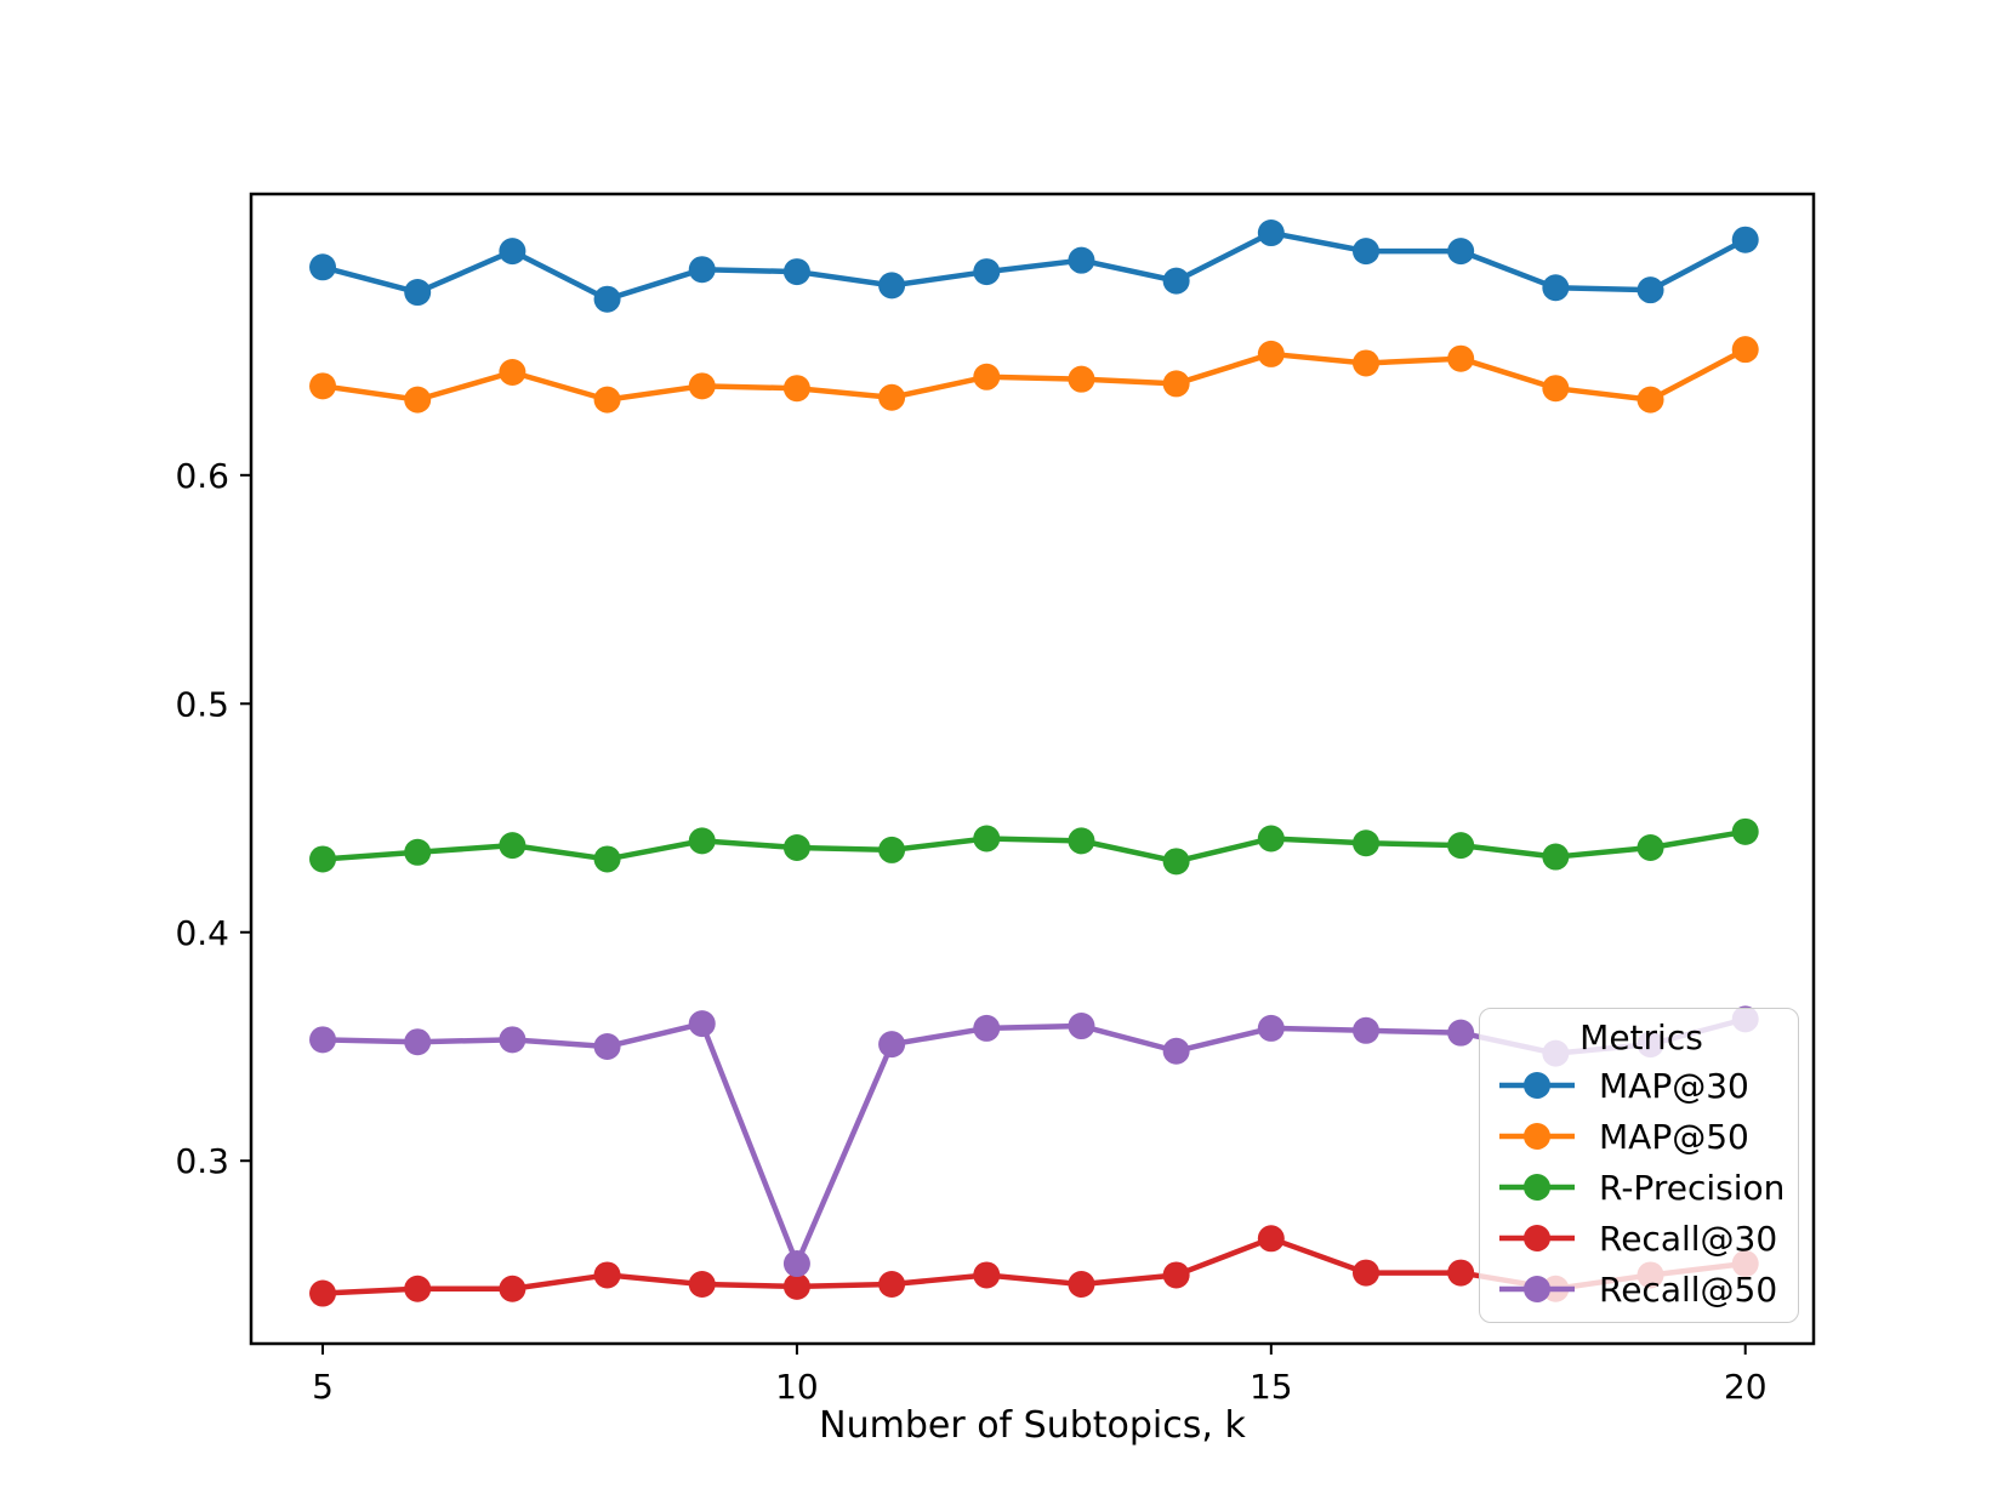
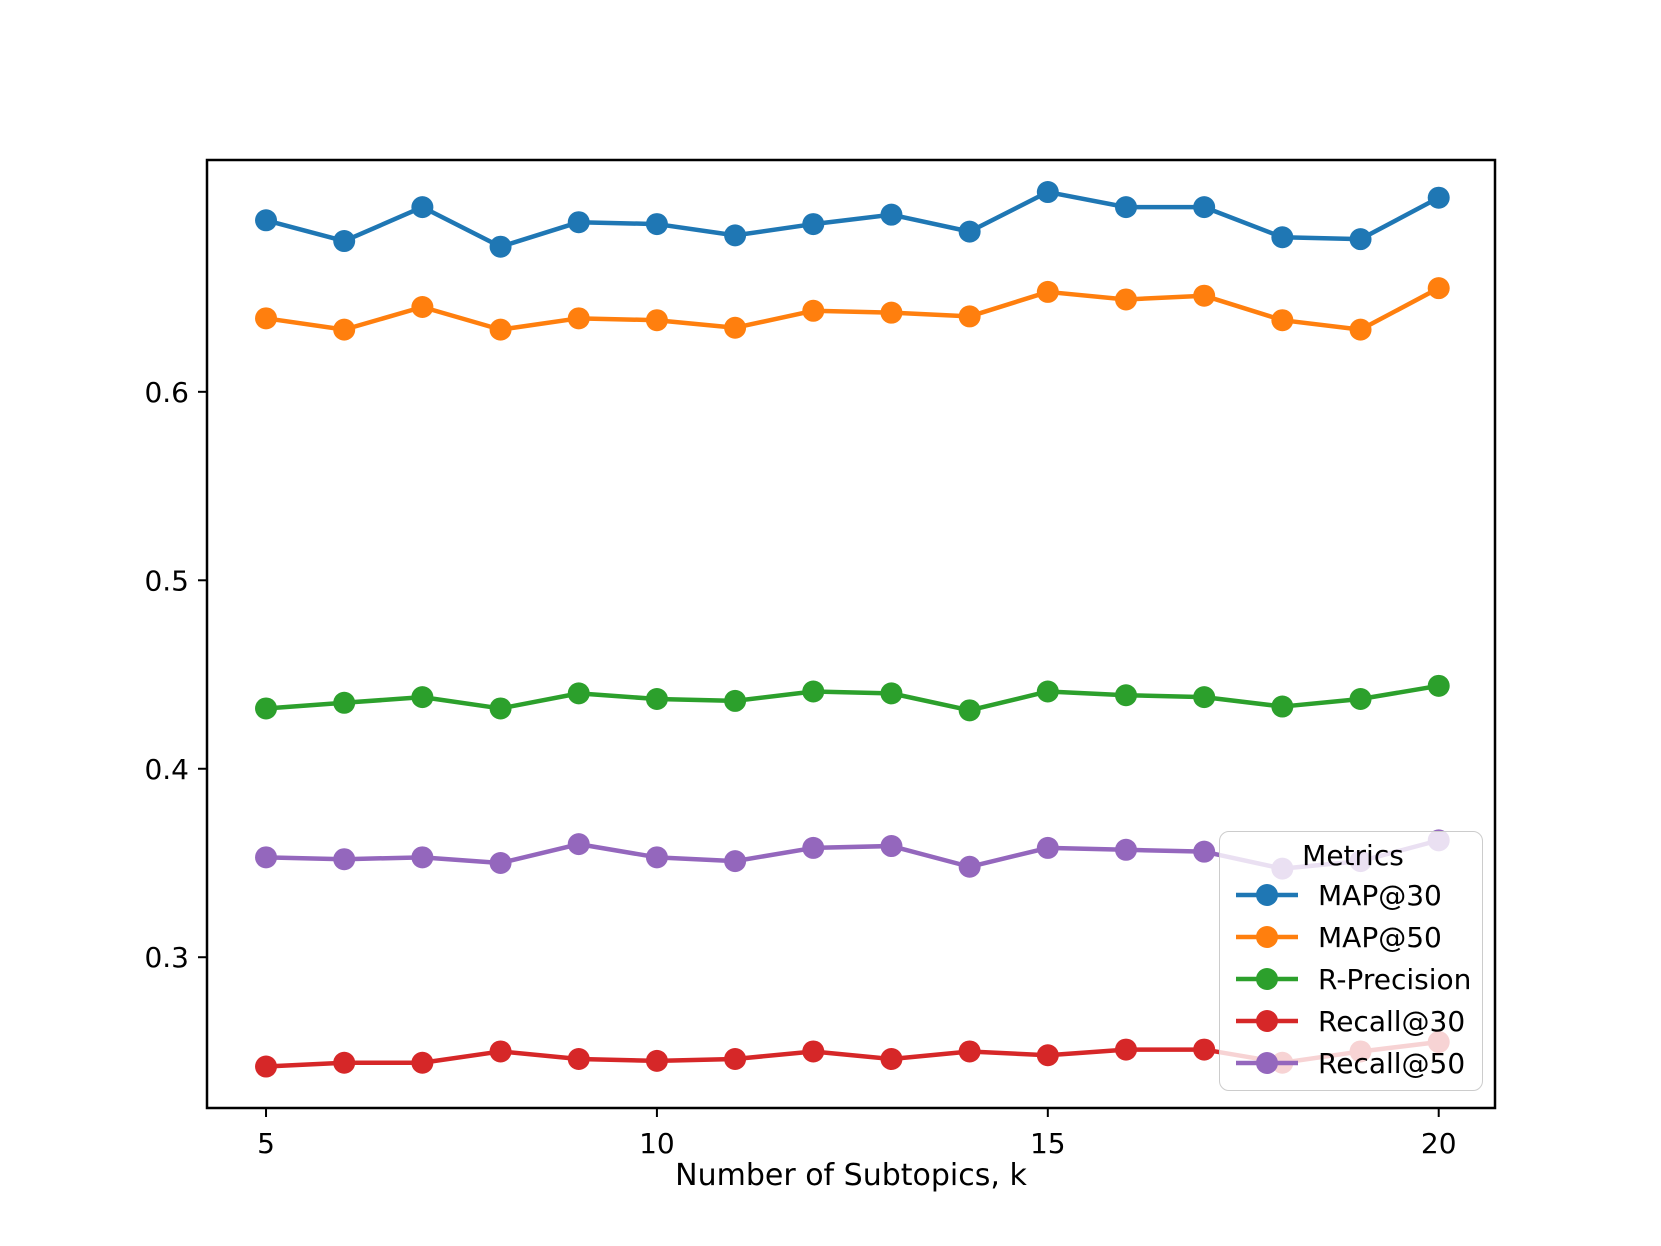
Recall@50/10: 0.255 -> 0.353
Recall@30/15: 0.266 -> 0.248
